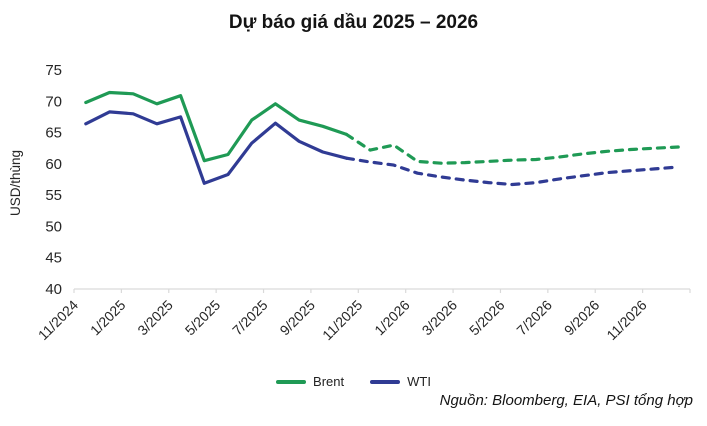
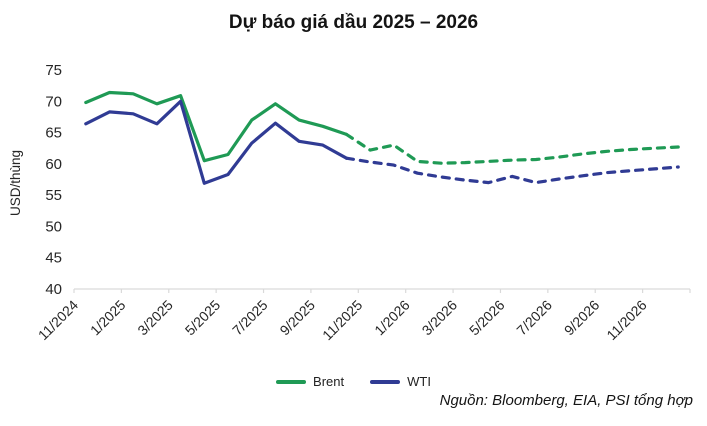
WTI/3/2025: 68 -> 70
WTI/9/2025: 62 -> 63
WTI/5/2026: 57 -> 58
